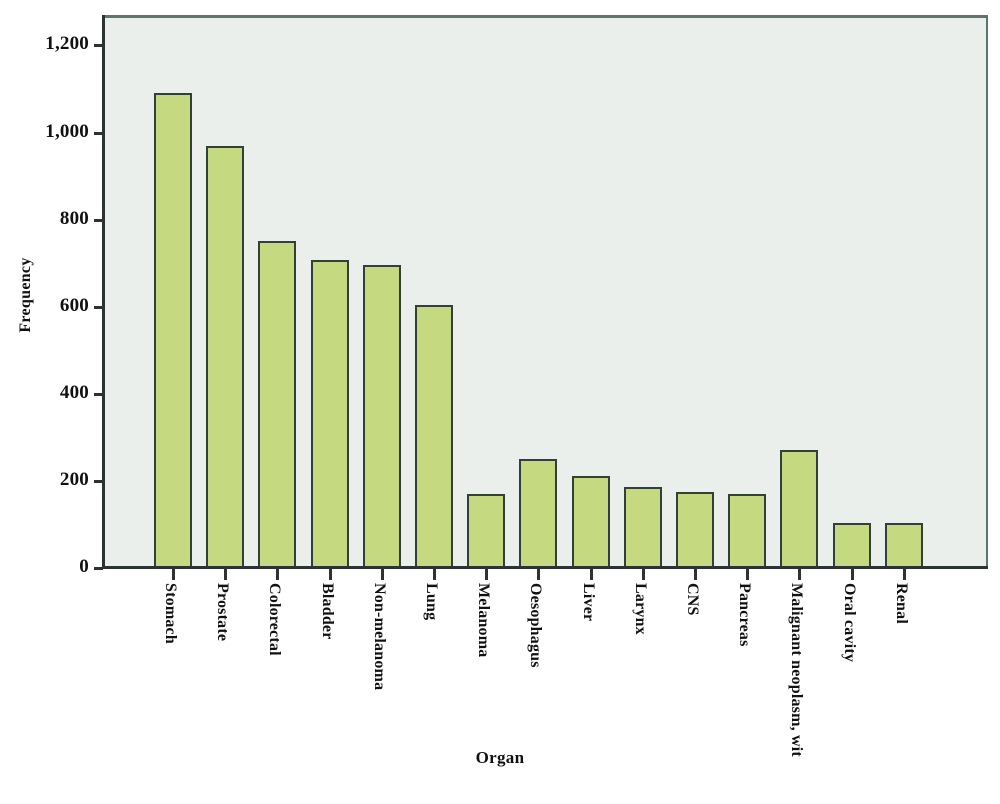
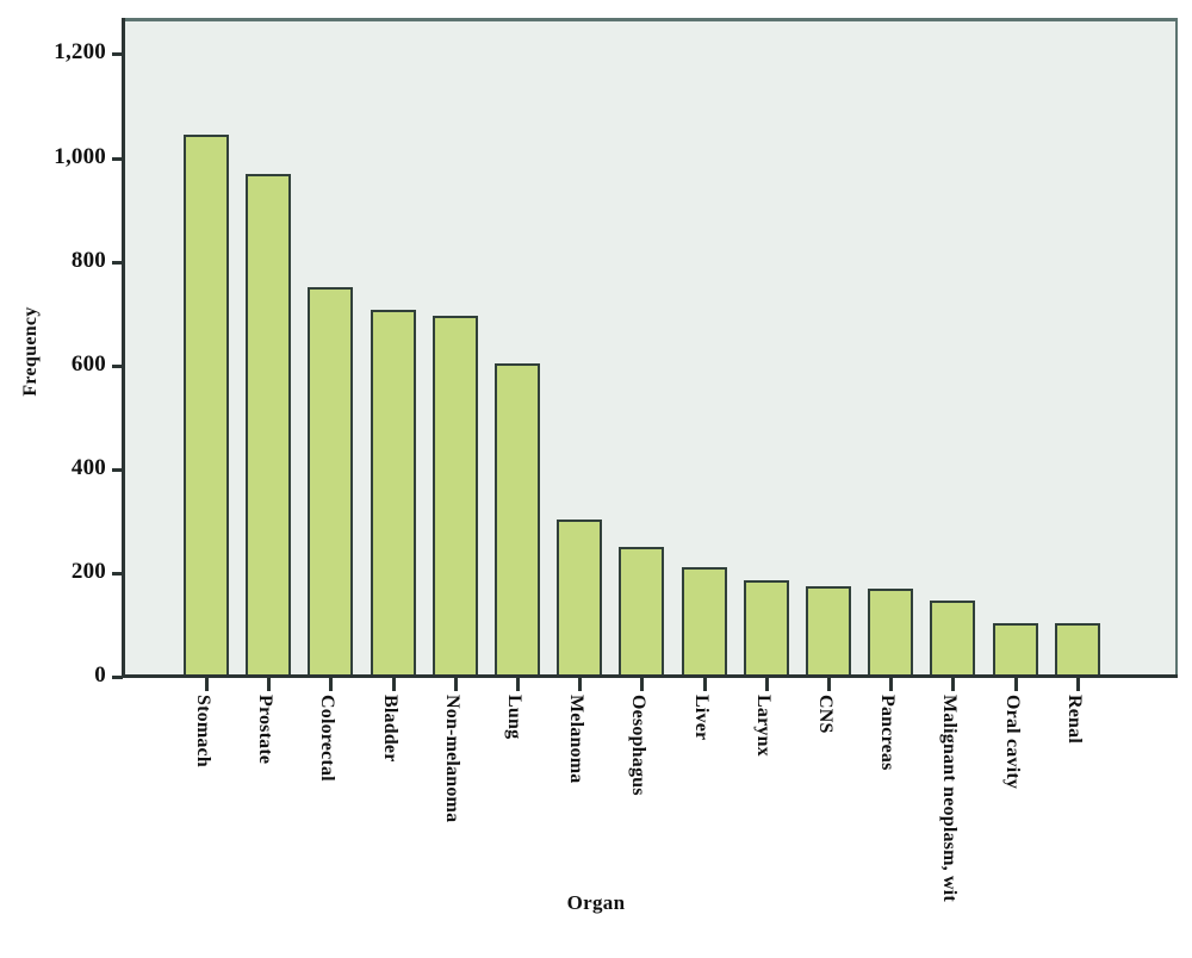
Stomach: 1090 -> 1040
Melanoma: 170 -> 300
Malignant neoplasm, wit: 270 -> 150
